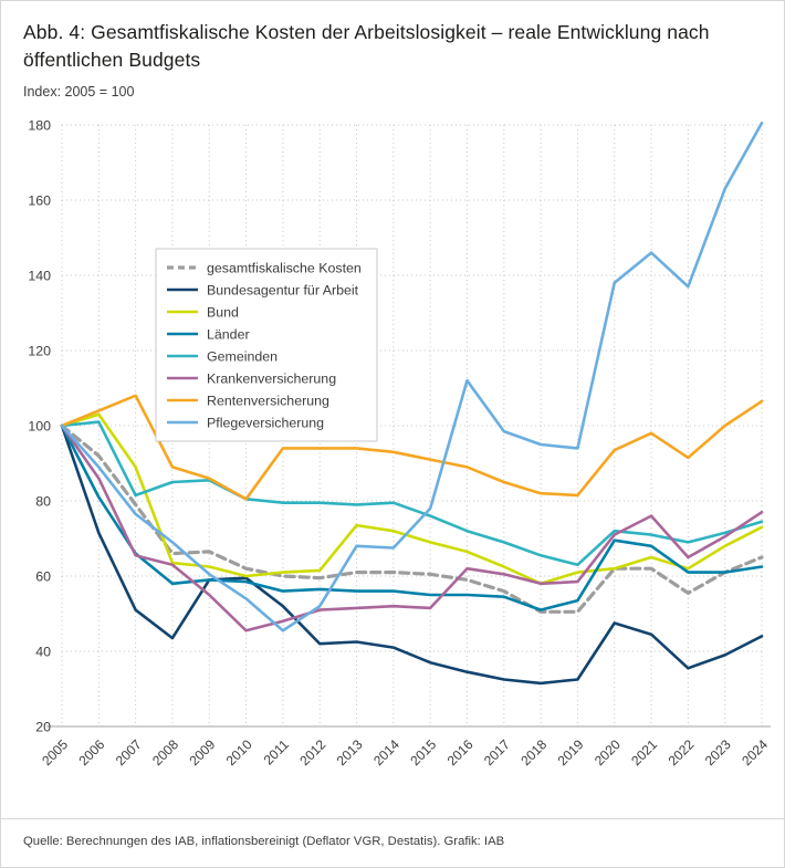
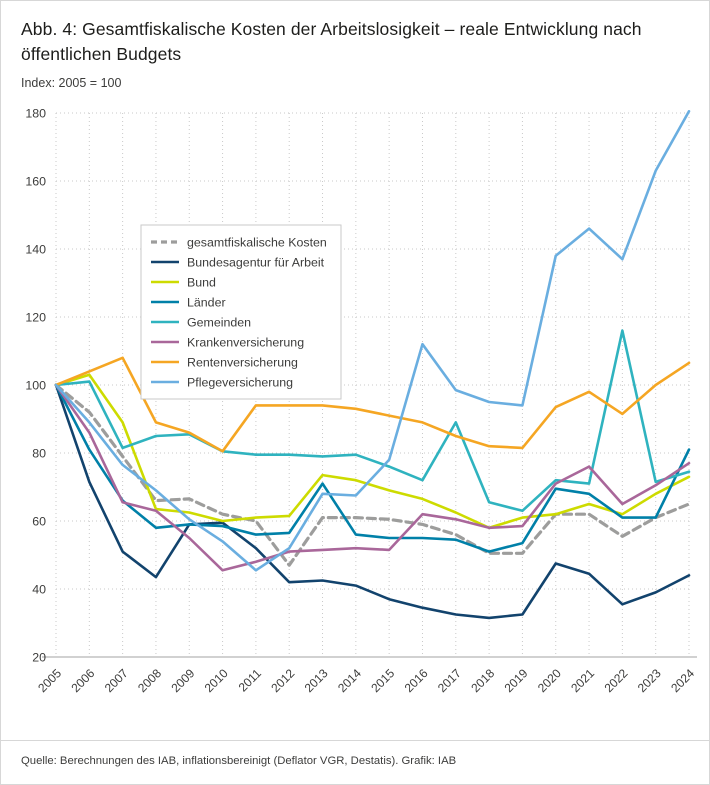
gesamtfiskalische Kosten/2012: 60 -> 47
Länder/2013: 56 -> 71
Gemeinden/2017: 69 -> 89
Gemeinden/2022: 69 -> 116
Länder/2024: 62 -> 81
